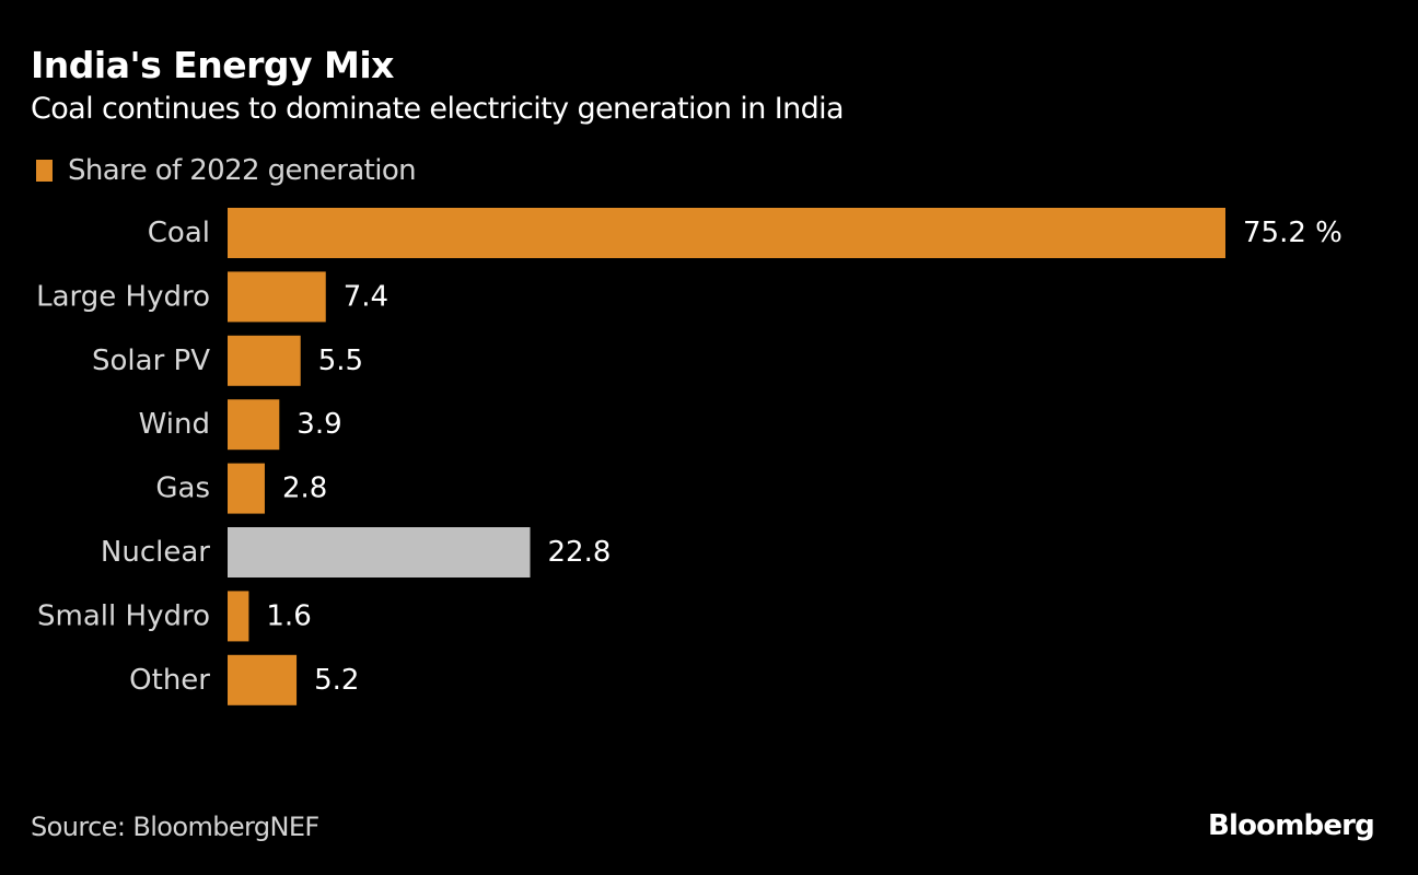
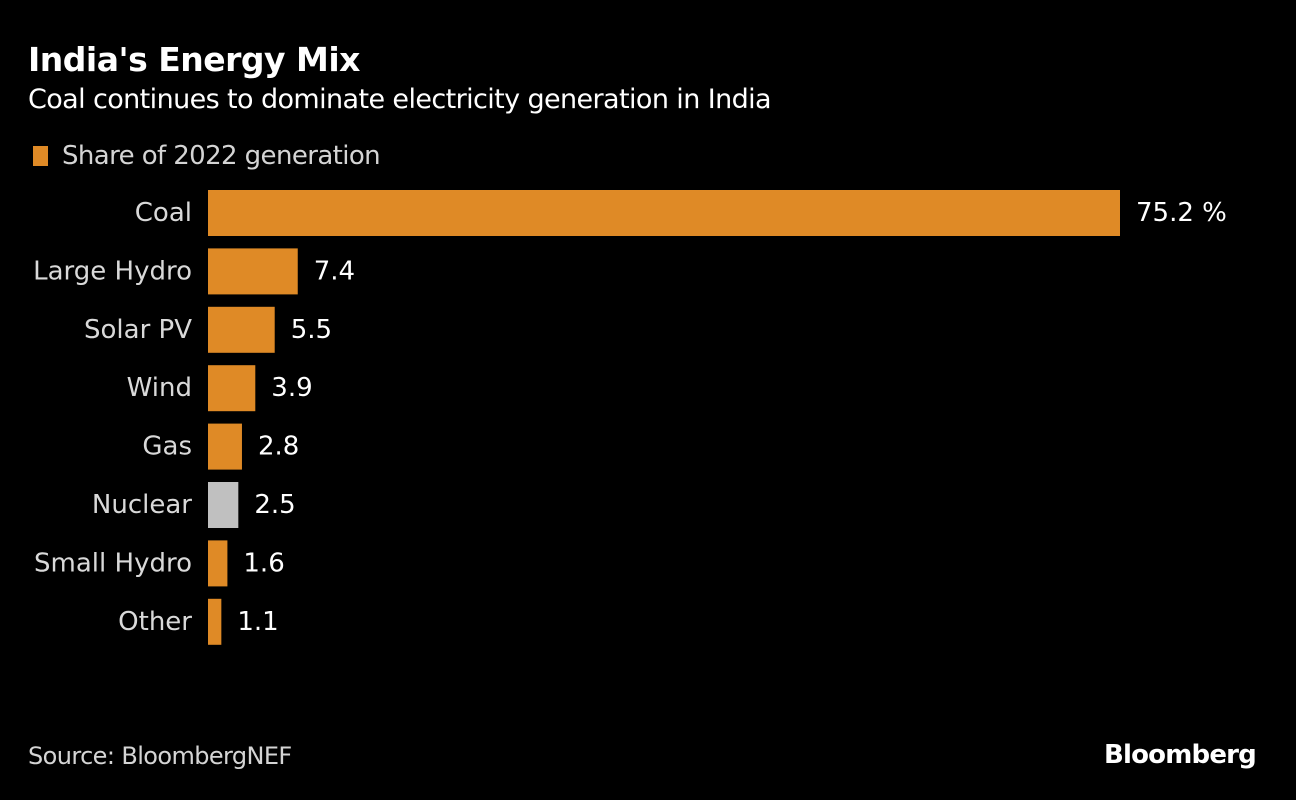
Nuclear: 22.8 -> 2.5
Other: 5.2 -> 1.1
